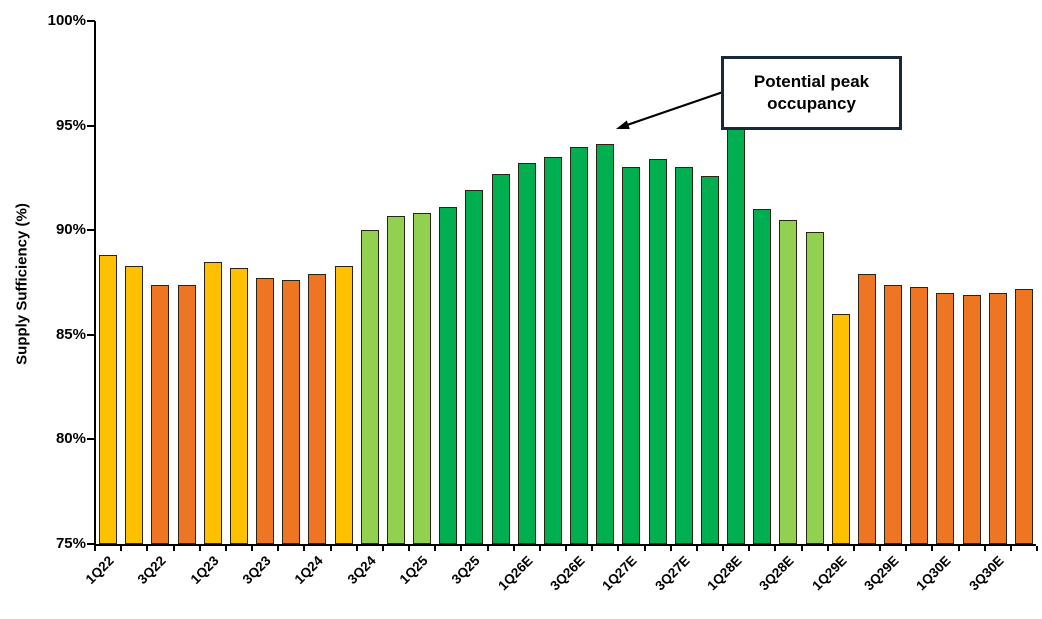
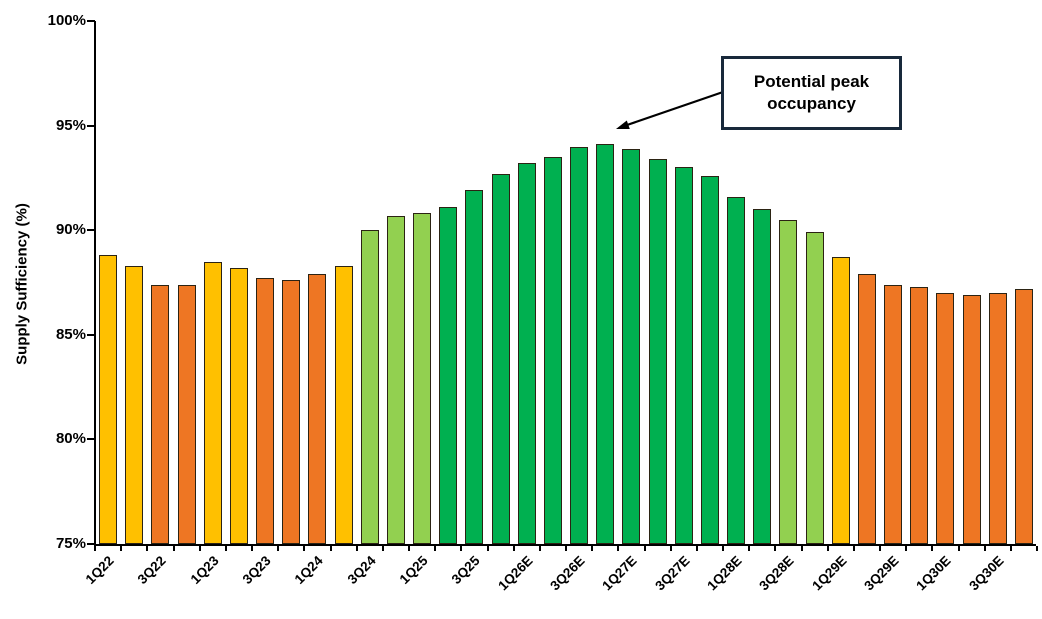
1Q27E: 93.0% -> 93.9%
1Q28E: 96.6% -> 91.6%
1Q29E: 86.0% -> 88.7%
